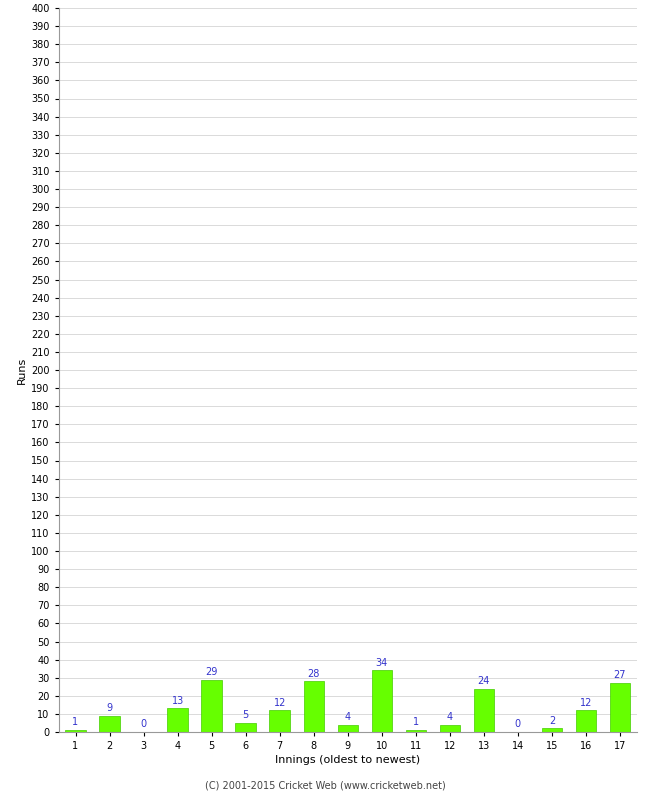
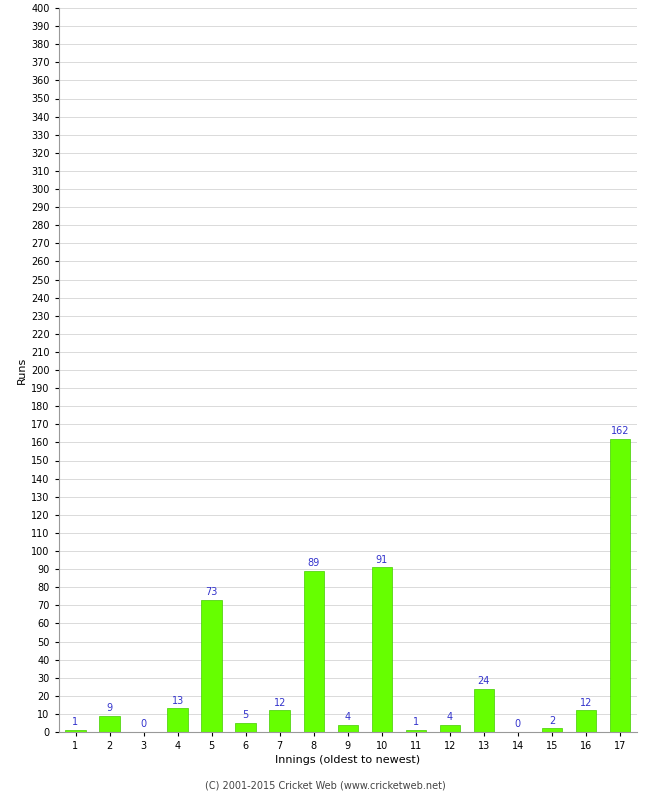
5: 29 -> 73
8: 28 -> 89
10: 34 -> 91
17: 27 -> 162
